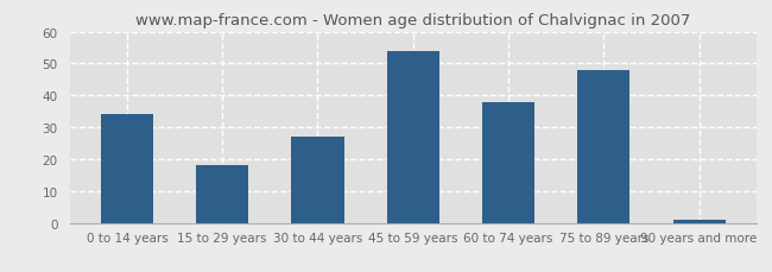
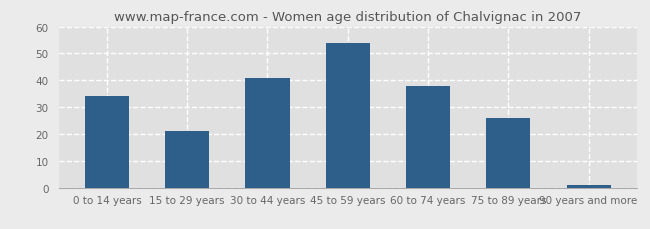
15 to 29 years: 18 -> 21
30 to 44 years: 27 -> 41
75 to 89 years: 48 -> 26
